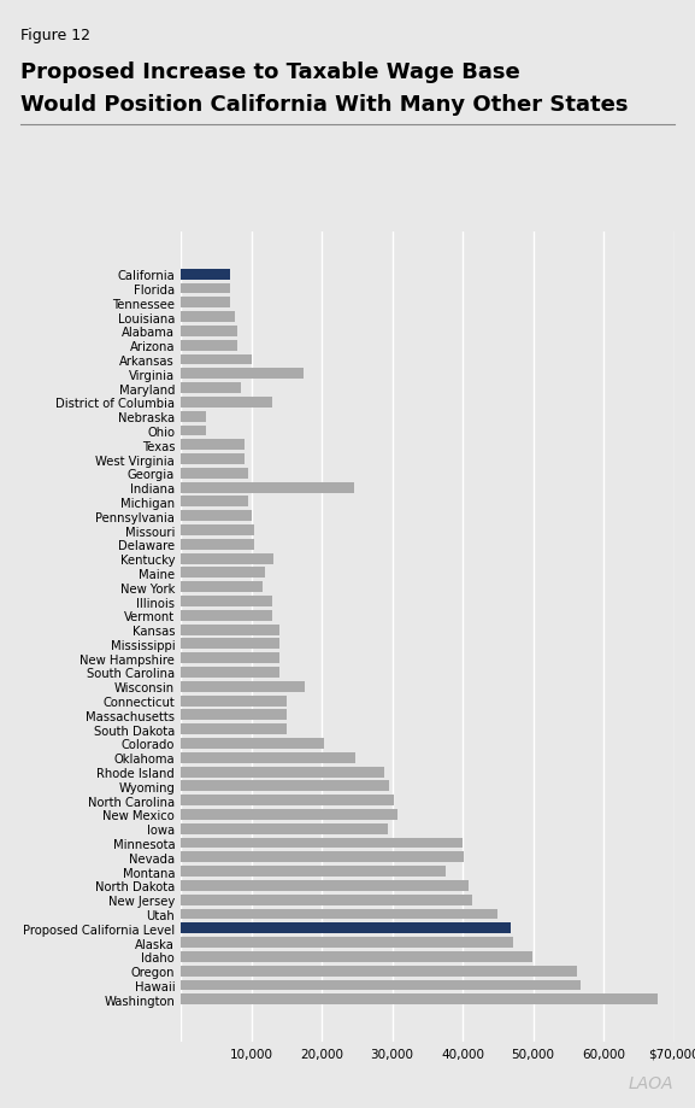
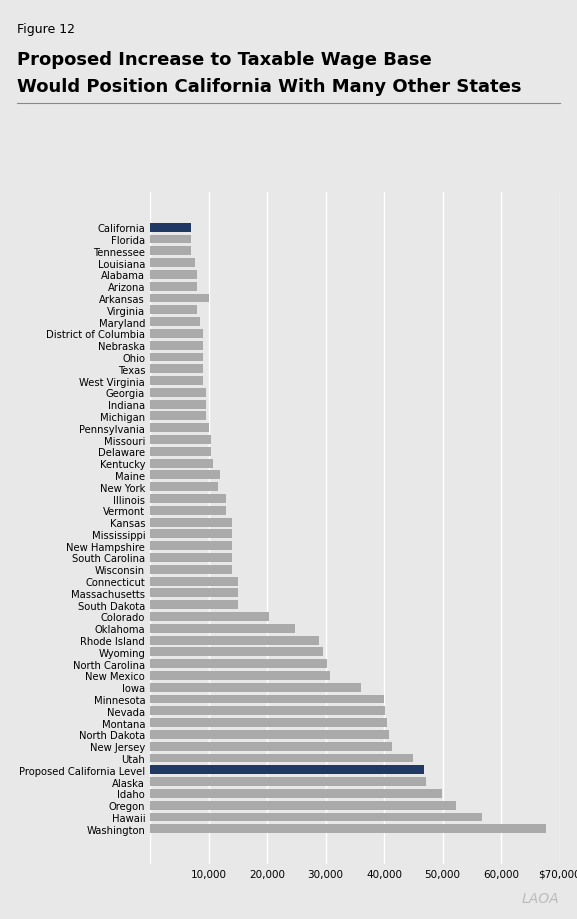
Virginia: 17,400 -> 8,000
District of Columbia: 13,000 -> 9,000
Nebraska: 3,600 -> 9,000
Ohio: 3,600 -> 9,000
Indiana: 24,600 -> 9,500
Kentucky: 13,200 -> 10,800
Wisconsin: 17,600 -> 14,000
Iowa: 29,400 -> 36,000
Montana: 37,600 -> 40,500
Oregon: 56,200 -> 52,300
